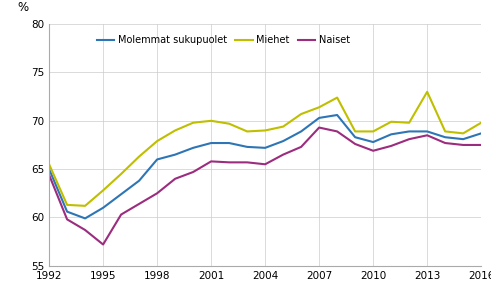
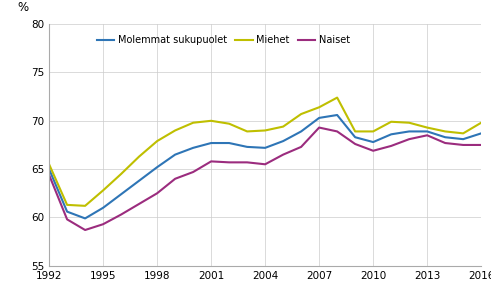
Naiset/1995: 57.2 -> 59.3
Molemmat sukupuolet/1998: 66.0 -> 65.2
Miehet/2013: 73.0 -> 69.3
